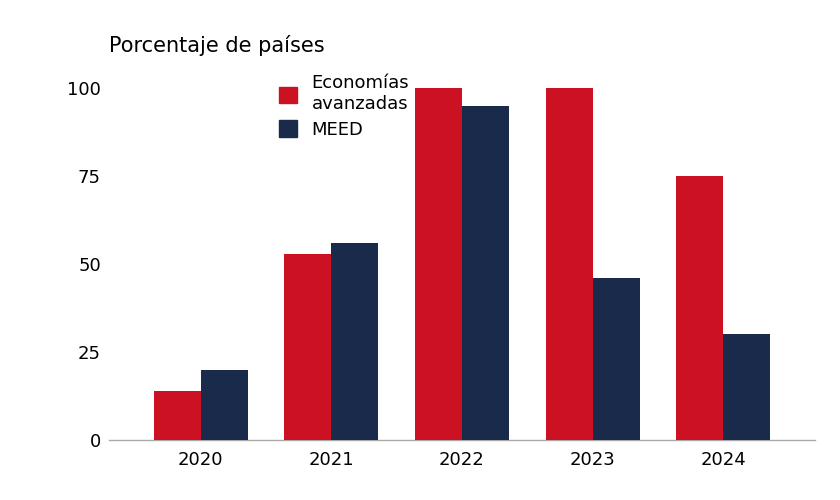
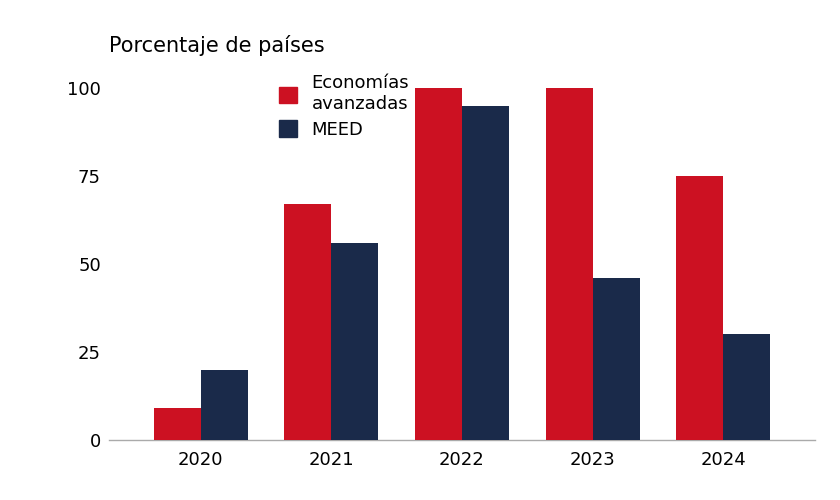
Economías avanzadas/2020: 14 -> 9
Economías avanzadas/2021: 53 -> 67
